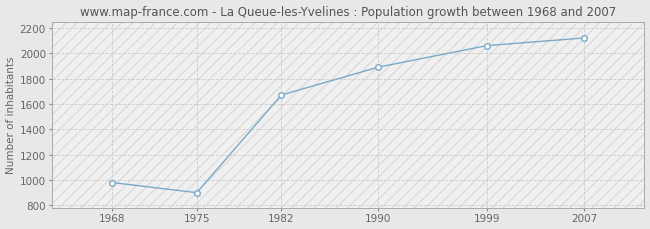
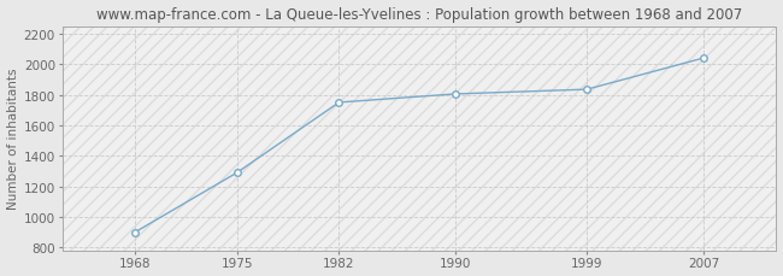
1968: 980 -> 900
1975: 900 -> 1290
1982: 1670 -> 1750
1990: 1890 -> 1800
1999: 2060 -> 1840
2007: 2120 -> 2040
